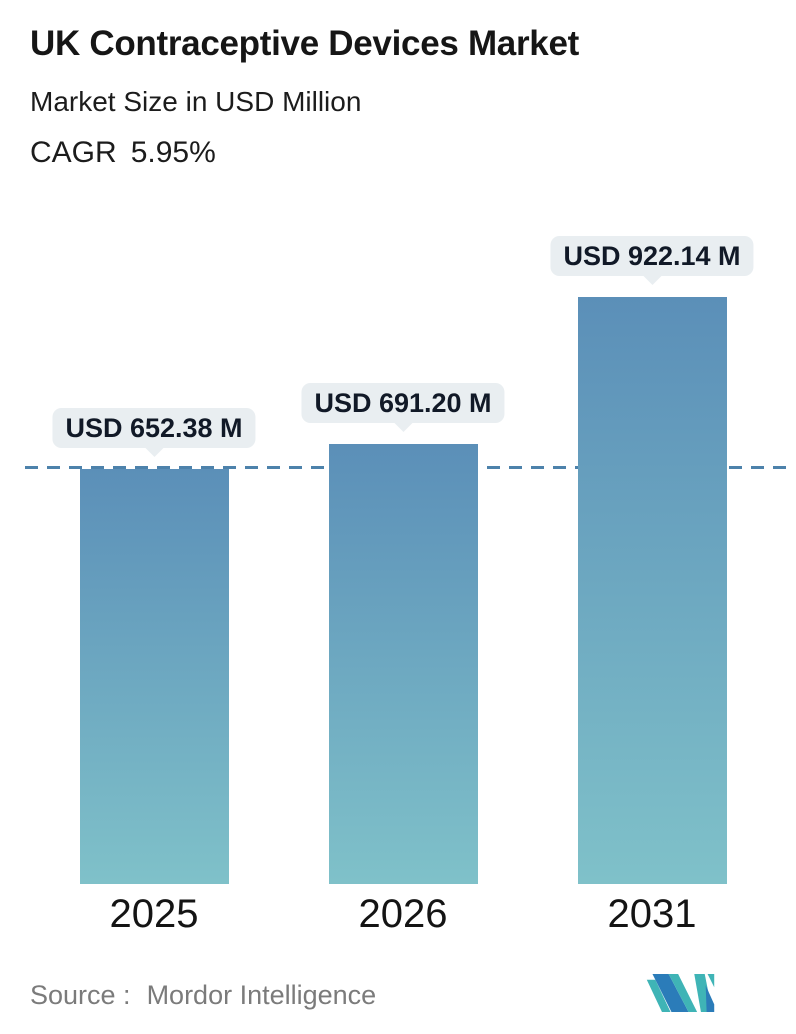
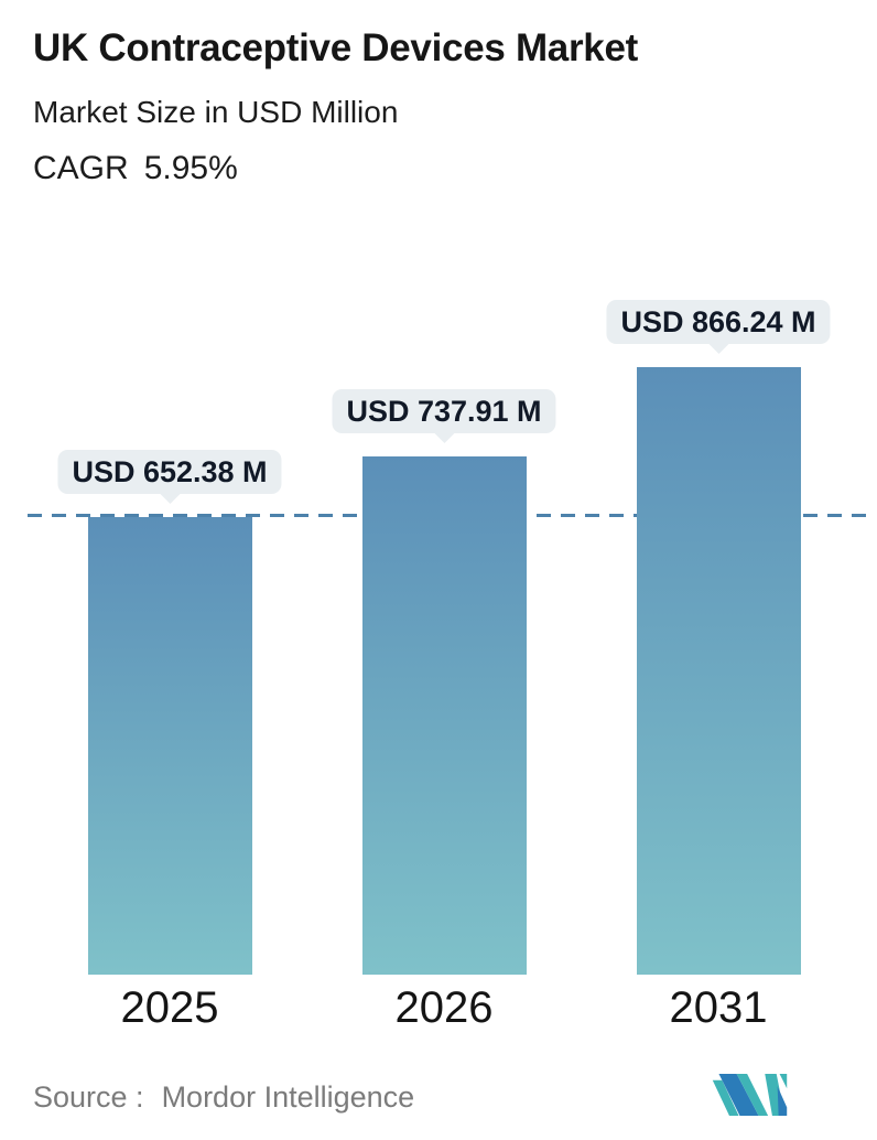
2026: 691.20 -> 737.91
2031: 922.14 -> 866.24
